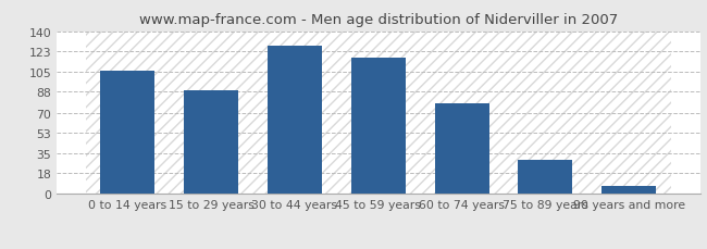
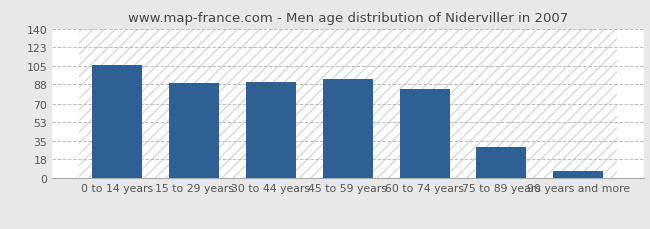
30 to 44 years: 128 -> 90
45 to 59 years: 117 -> 93
60 to 74 years: 78 -> 84
